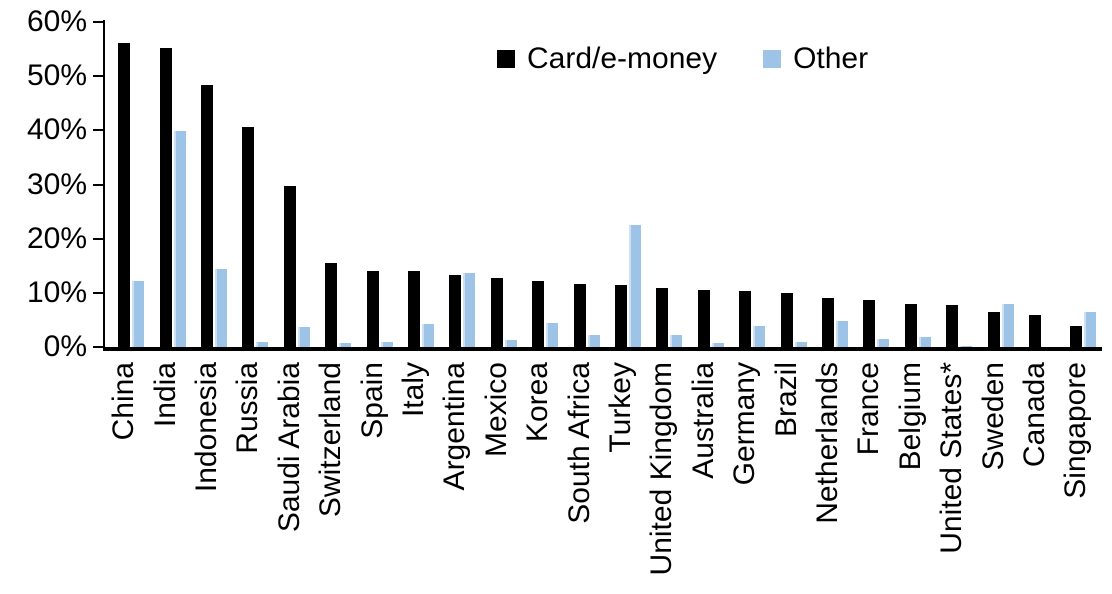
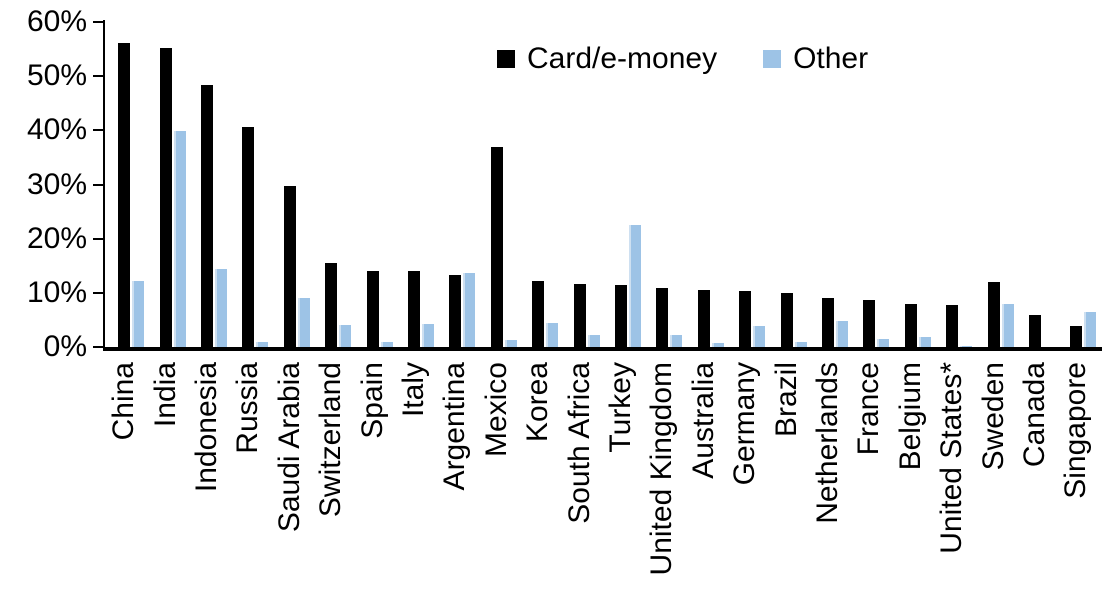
Other/Saudi Arabia: 4% -> 9%
Other/Switzerland: 1% -> 4%
Card/e-money/Mexico: 13% -> 37%
Card/e-money/Sweden: 6% -> 12%
